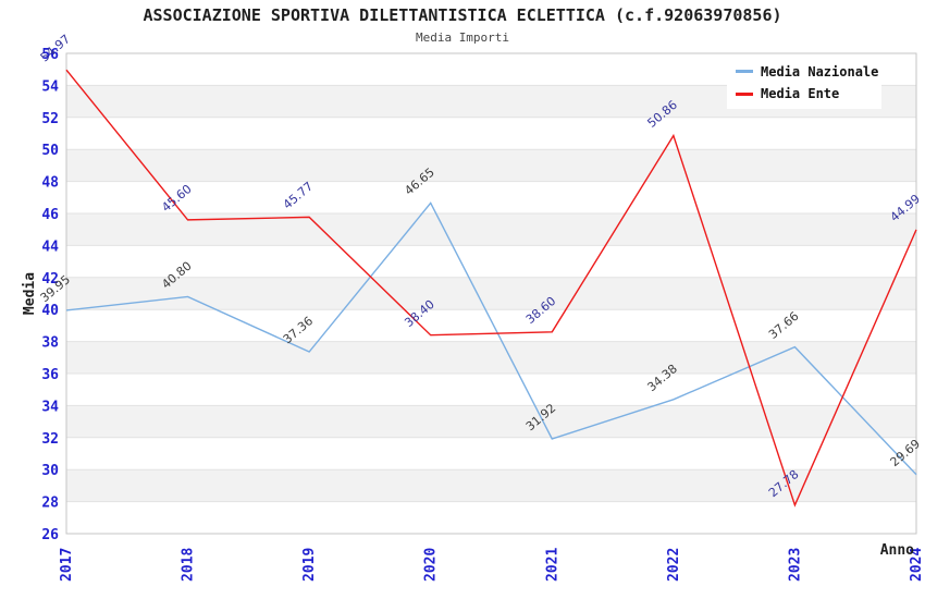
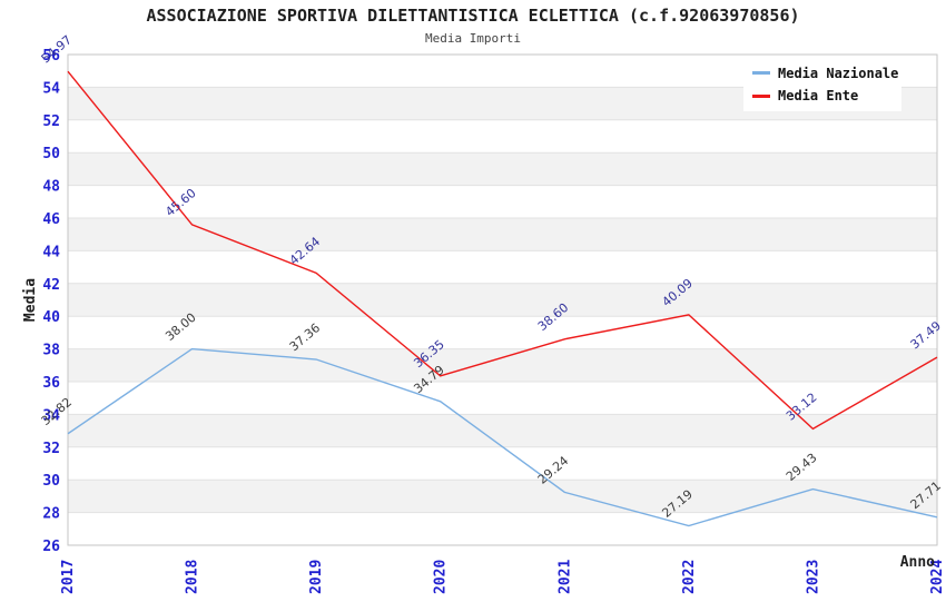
Media Nazionale/2017: 39.95 -> 32.82
Media Nazionale/2018: 40.80 -> 38.00
Media Ente/2019: 45.77 -> 42.64
Media Nazionale/2020: 46.65 -> 34.79
Media Ente/2020: 38.40 -> 36.35
Media Nazionale/2021: 31.92 -> 29.24
Media Nazionale/2022: 34.38 -> 27.19
Media Ente/2022: 50.86 -> 40.09
Media Nazionale/2023: 37.66 -> 29.43
Media Ente/2023: 27.78 -> 33.12
Media Nazionale/2024: 29.69 -> 27.71
Media Ente/2024: 44.99 -> 37.49
